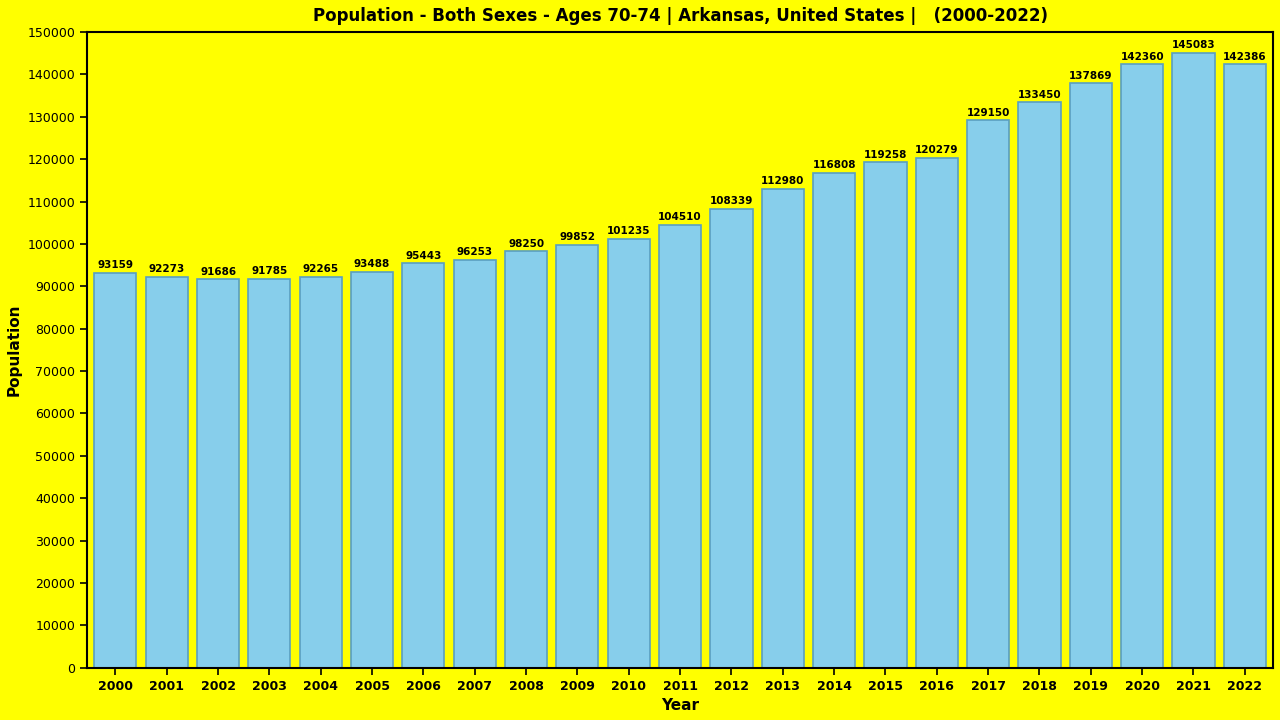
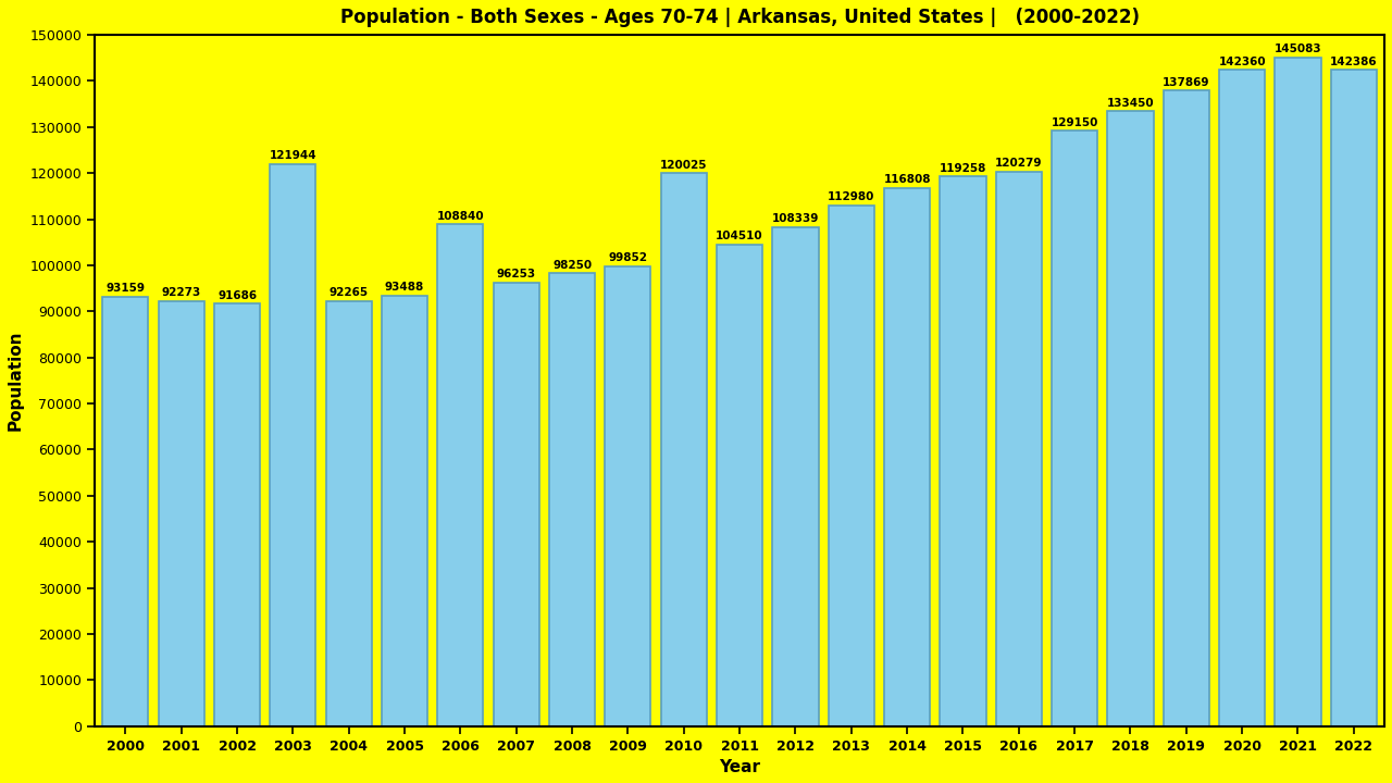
2003: 91785 -> 121944
2006: 95443 -> 108840
2010: 101235 -> 120025
